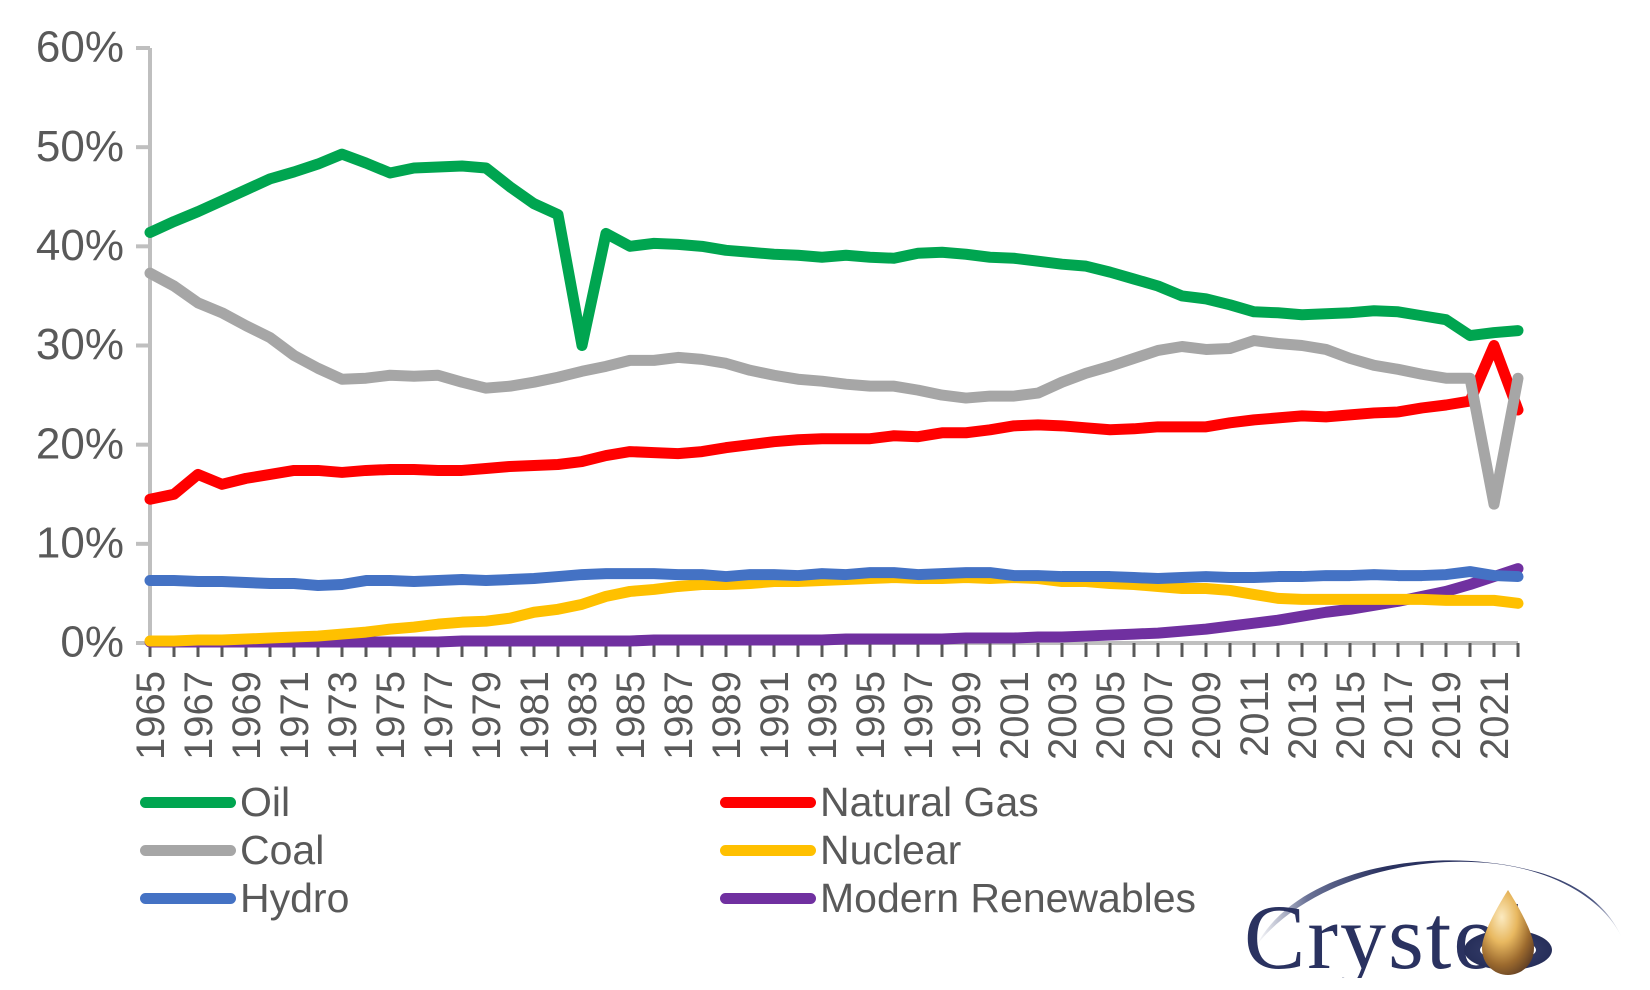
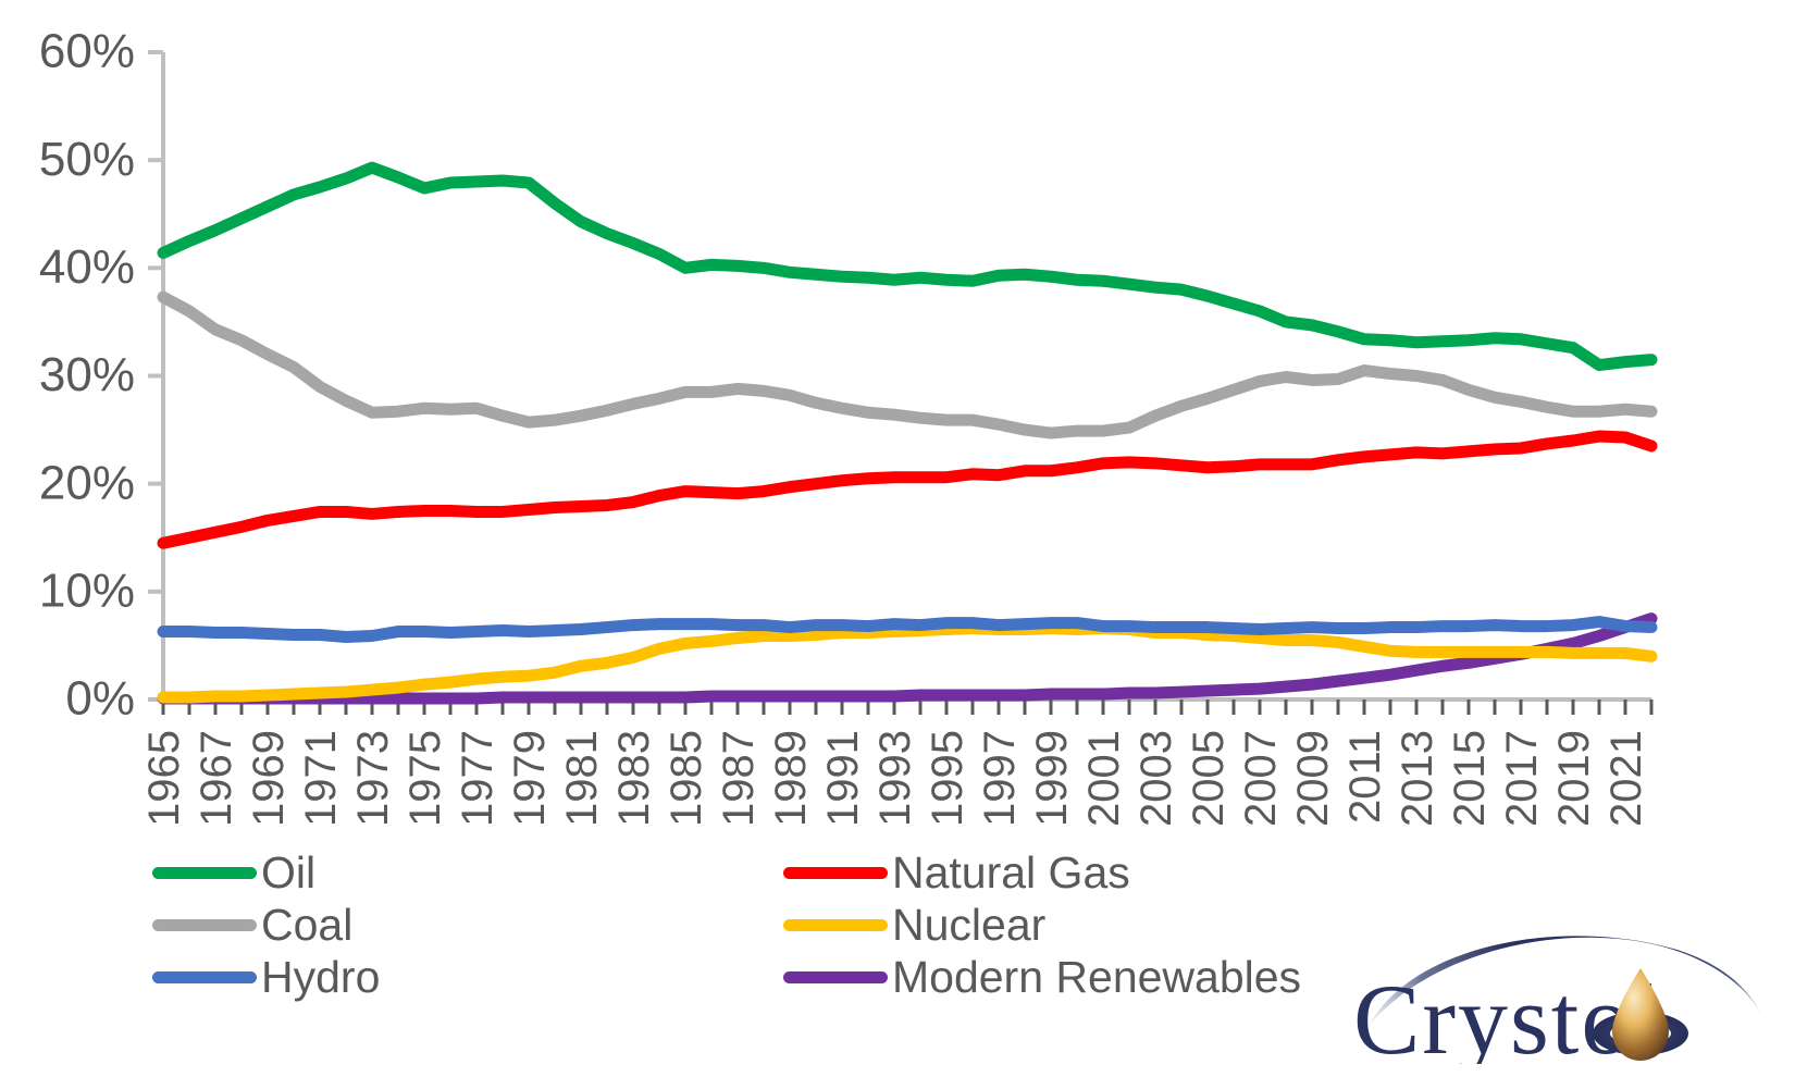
Natural Gas/1967: 17% -> 16%
Oil/1983: 30% -> 42%
Coal/2021: 14% -> 27%
Natural Gas/2021: 30% -> 24%
